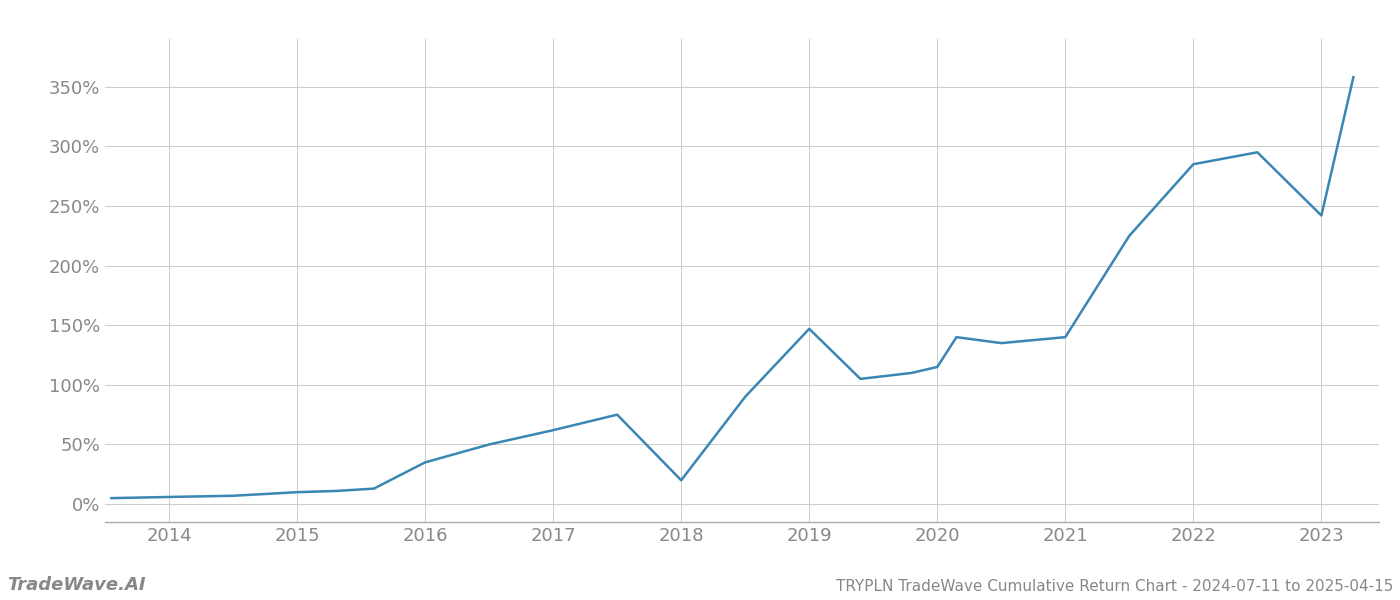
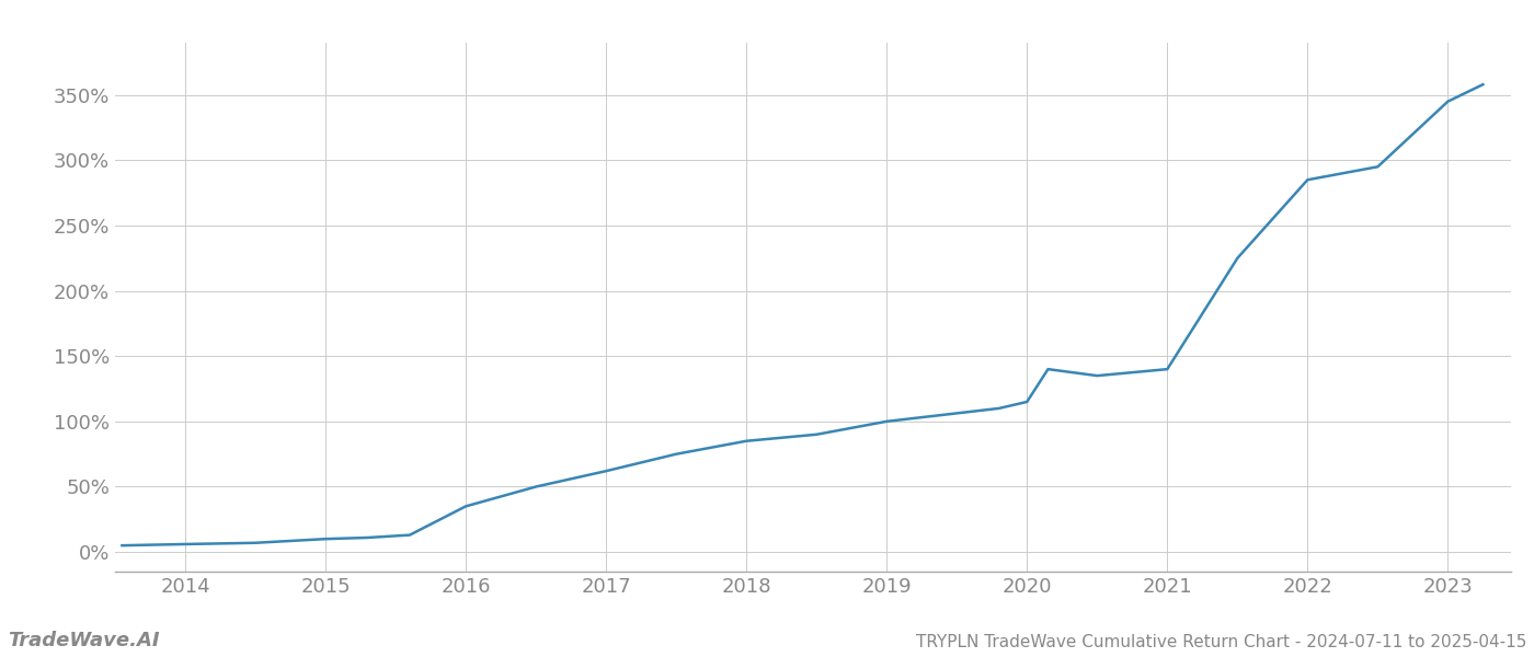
2018: 20% -> 85%
2019: 147% -> 100%
2023: 242% -> 345%
